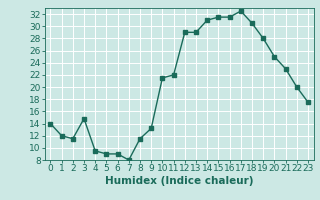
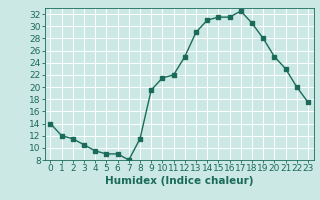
3: 14.8 -> 10.5
9: 13.2 -> 19.5
12: 29.0 -> 25.0
